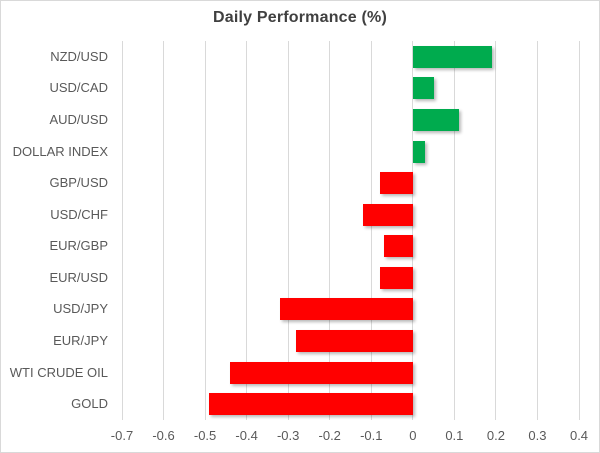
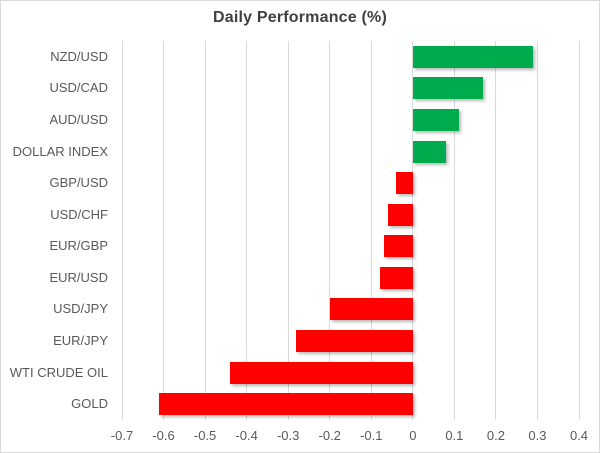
NZD/USD: 0.19 -> 0.29
USD/CAD: 0.05 -> 0.17
DOLLAR INDEX: 0.03 -> 0.08
GBP/USD: -0.08 -> -0.04
USD/CHF: -0.12 -> -0.06
USD/JPY: -0.32 -> -0.20
GOLD: -0.49 -> -0.61
